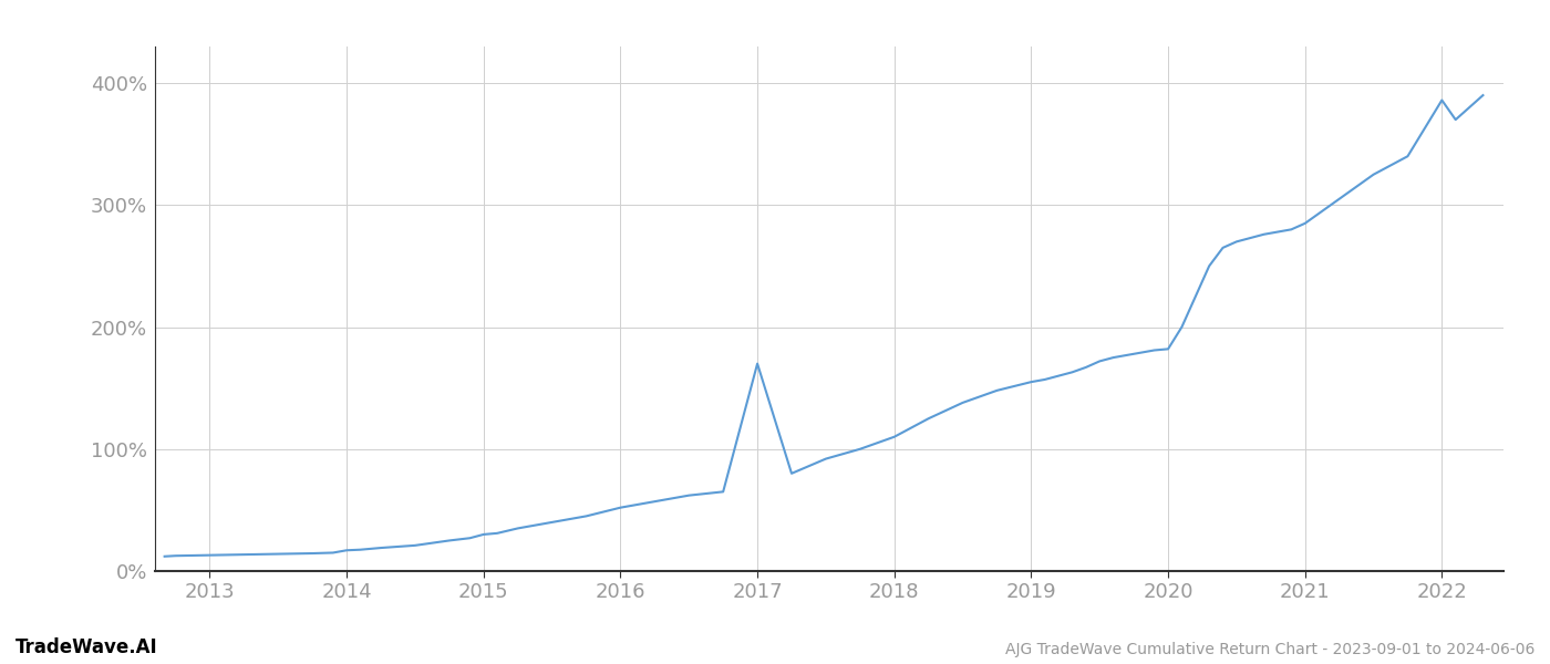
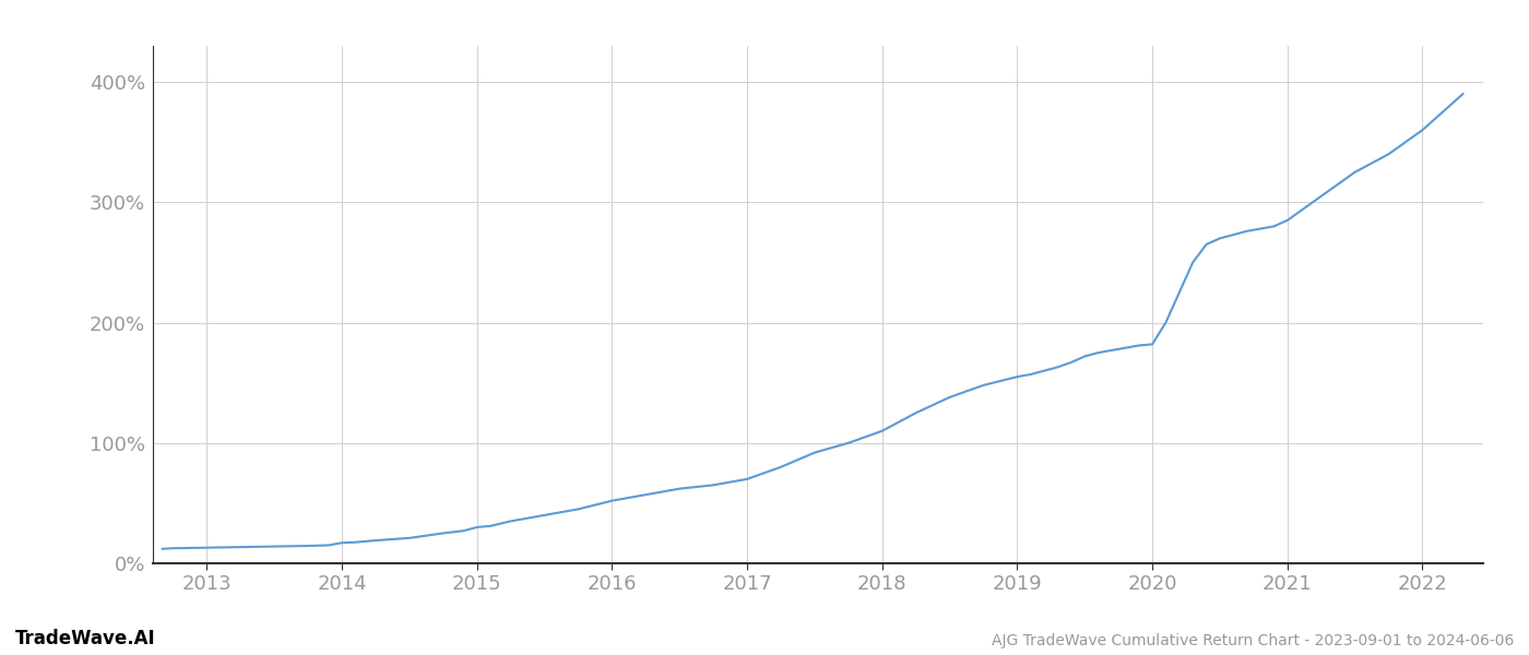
2017: 170% -> 70%
2022: 386% -> 360%
